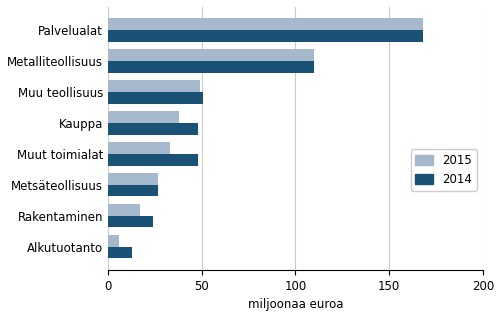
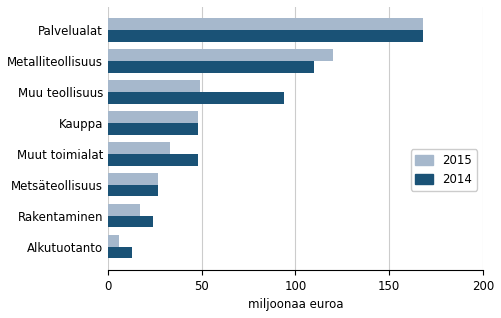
2015/Metalliteollisuus: 110 -> 120
2014/Muu teollisuus: 51 -> 94
2015/Kauppa: 38 -> 48
